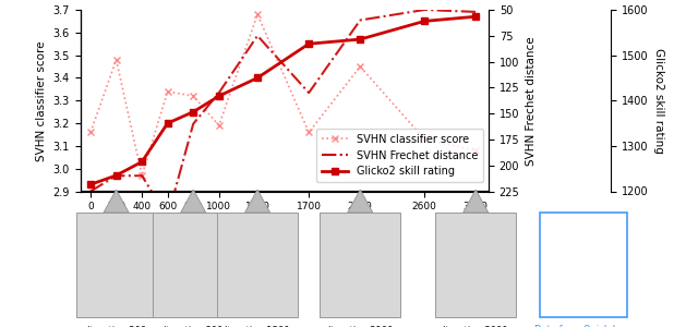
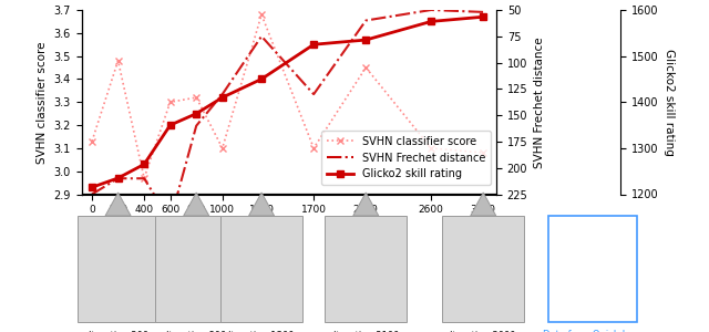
SVHN classifier score/0: 3.16 -> 3.13
SVHN classifier score/600: 3.34 -> 3.30
SVHN classifier score/1000: 3.19 -> 3.10
SVHN classifier score/1700: 3.16 -> 3.10
SVHN classifier score/2600: 3.13 -> 3.10
